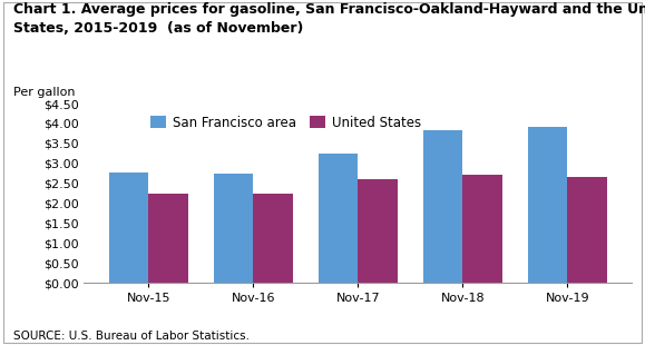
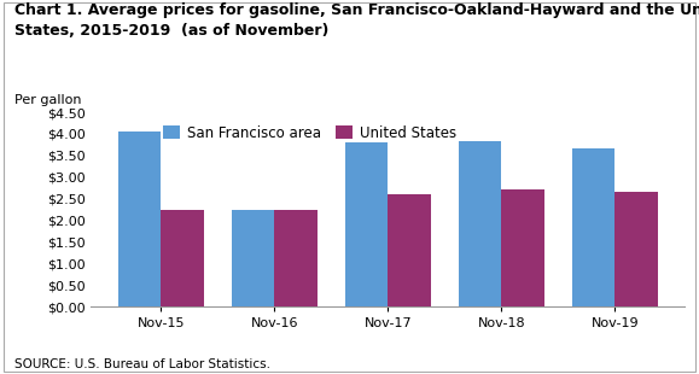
San Francisco area/Nov-15: $2.77 -> $4.05
San Francisco area/Nov-16: $2.75 -> $2.25
San Francisco area/Nov-17: $3.23 -> $3.80
San Francisco area/Nov-19: $3.90 -> $3.65
